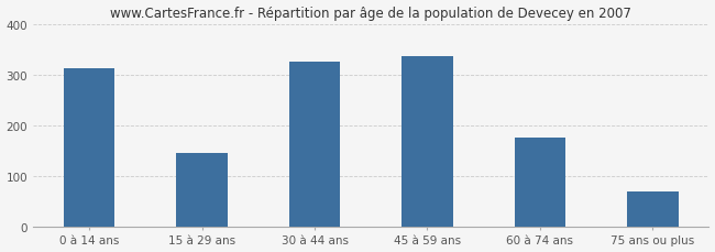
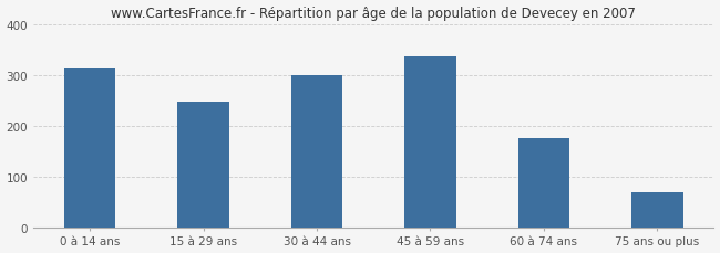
15 à 29 ans: 145 -> 246
30 à 44 ans: 325 -> 300
